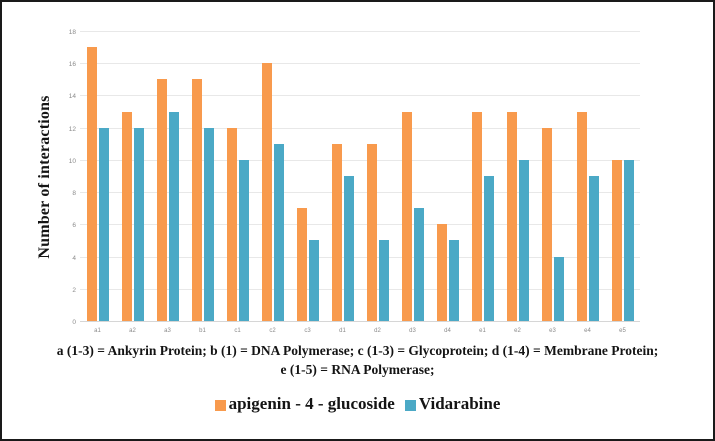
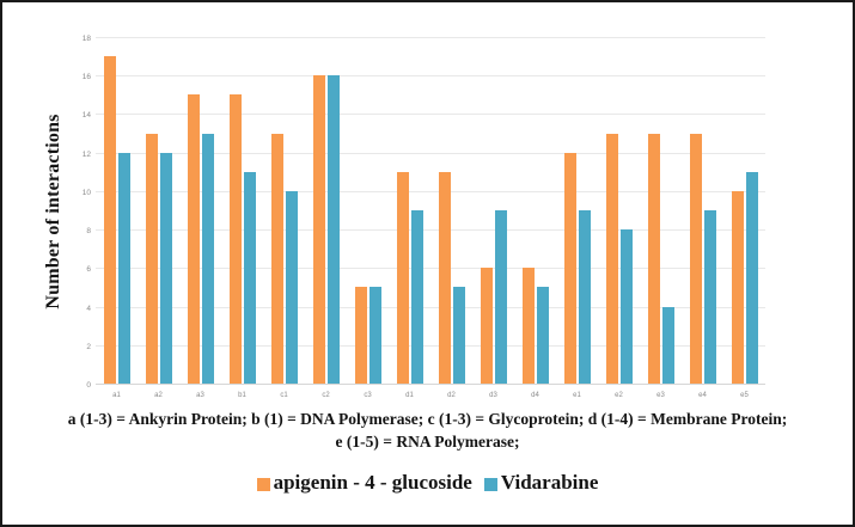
Vidarabine/b1: 12 -> 11
apigenin - 4 - glucoside/c1: 12 -> 13
Vidarabine/c2: 11 -> 16
apigenin - 4 - glucoside/c3: 7 -> 5
apigenin - 4 - glucoside/d3: 13 -> 6
Vidarabine/d3: 7 -> 9
apigenin - 4 - glucoside/e1: 13 -> 12
Vidarabine/e2: 10 -> 8
apigenin - 4 - glucoside/e3: 12 -> 13
Vidarabine/e5: 10 -> 11
